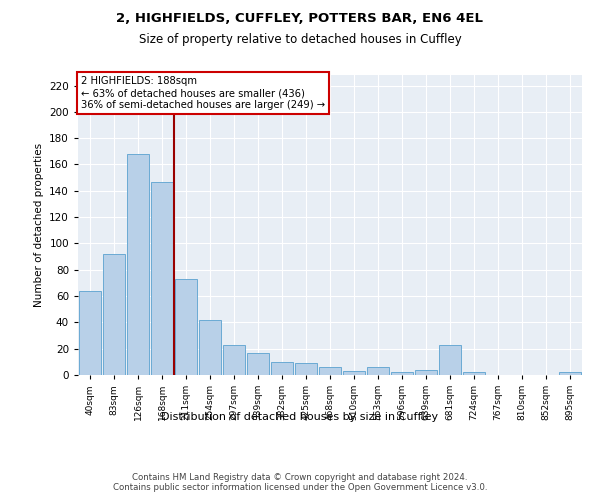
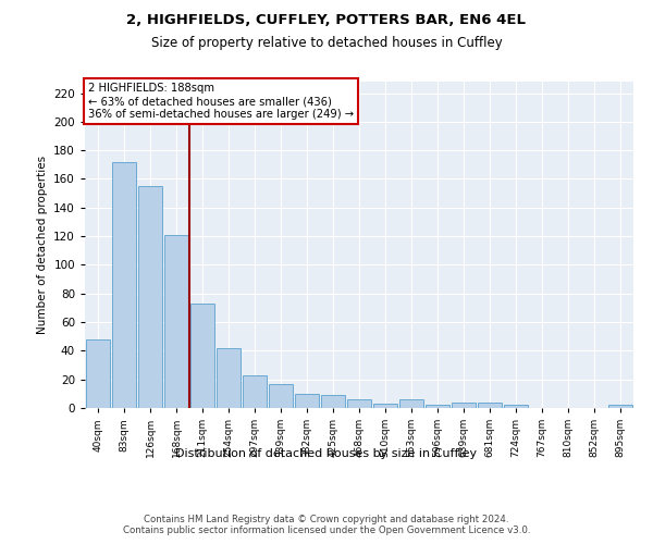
40sqm: 64 -> 48
83sqm: 92 -> 172
126sqm: 168 -> 155
168sqm: 147 -> 121
681sqm: 23 -> 4
